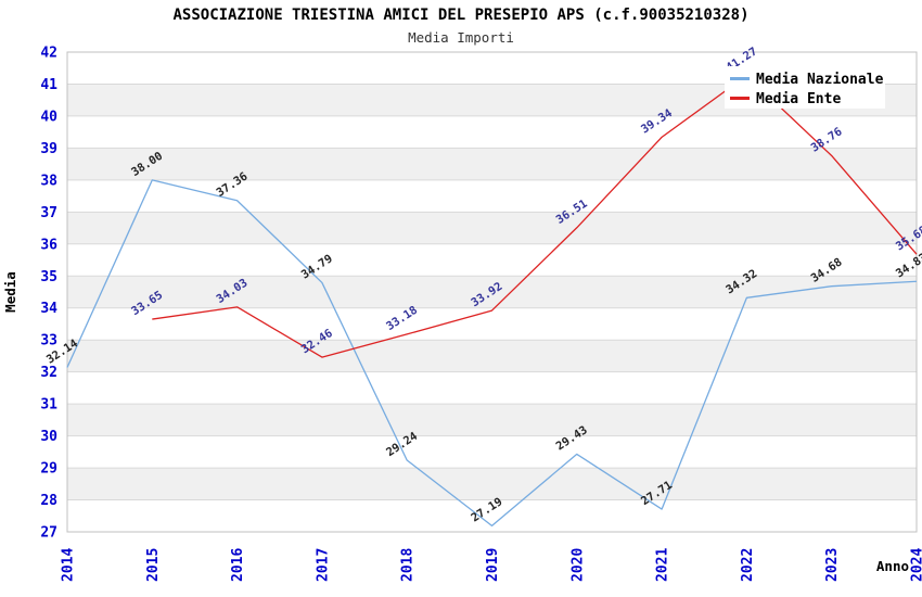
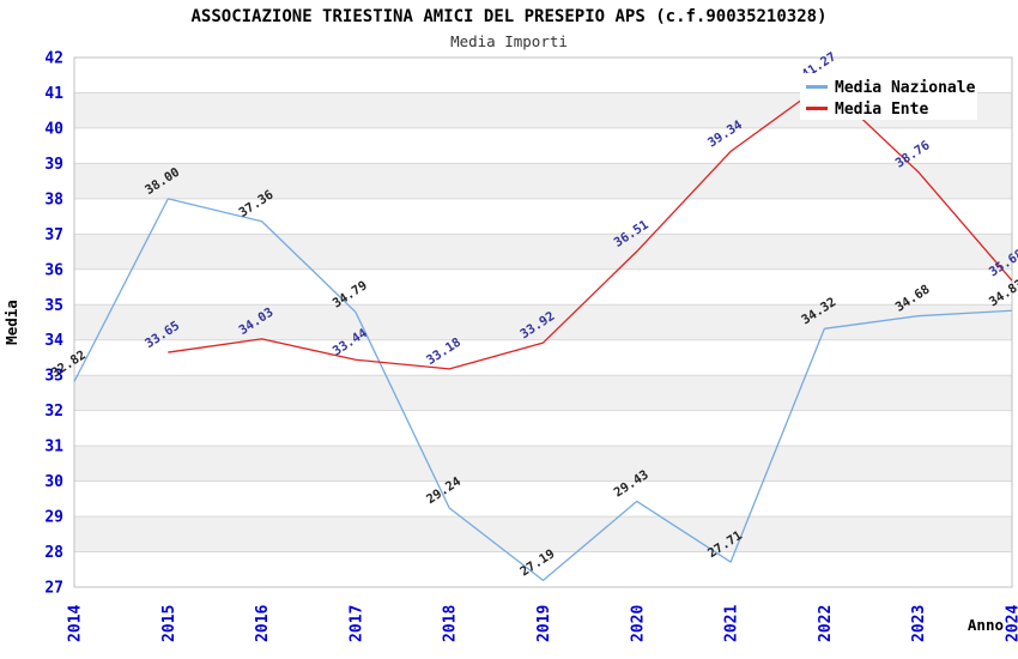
Media Nazionale/2014: 32.14 -> 32.82
Media Ente/2017: 32.46 -> 33.44
